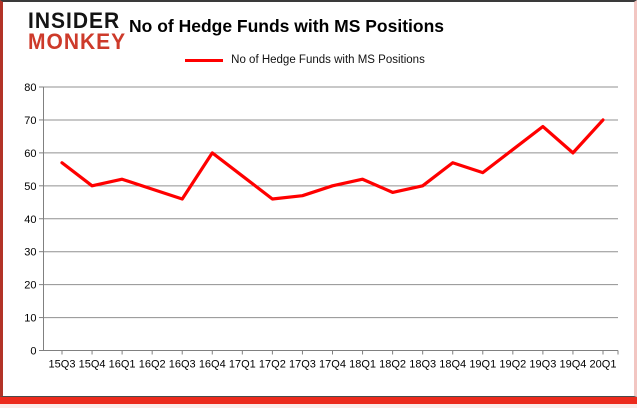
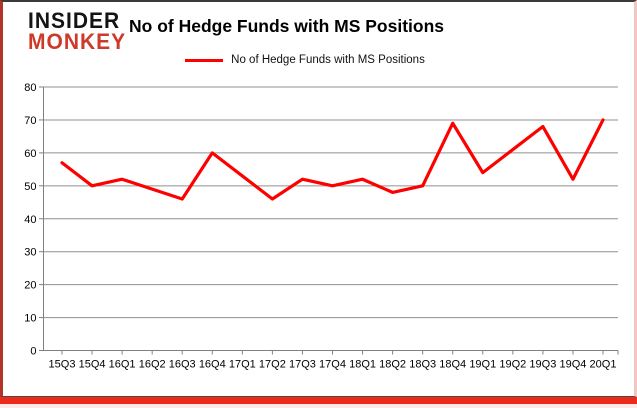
17Q3: 47 -> 52
18Q4: 57 -> 69
19Q4: 60 -> 52
